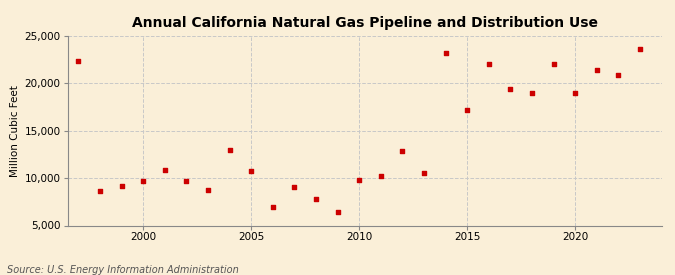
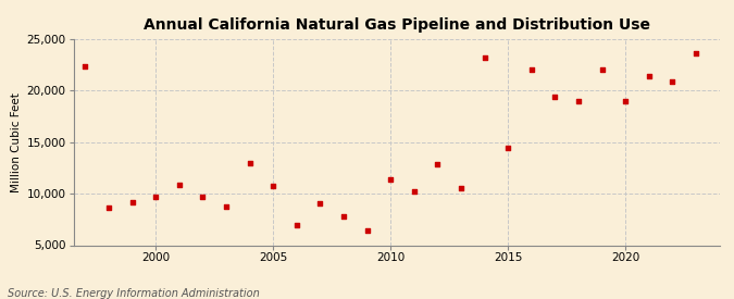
2010: 9,800 -> 11,400
2015: 17,200 -> 14,400
